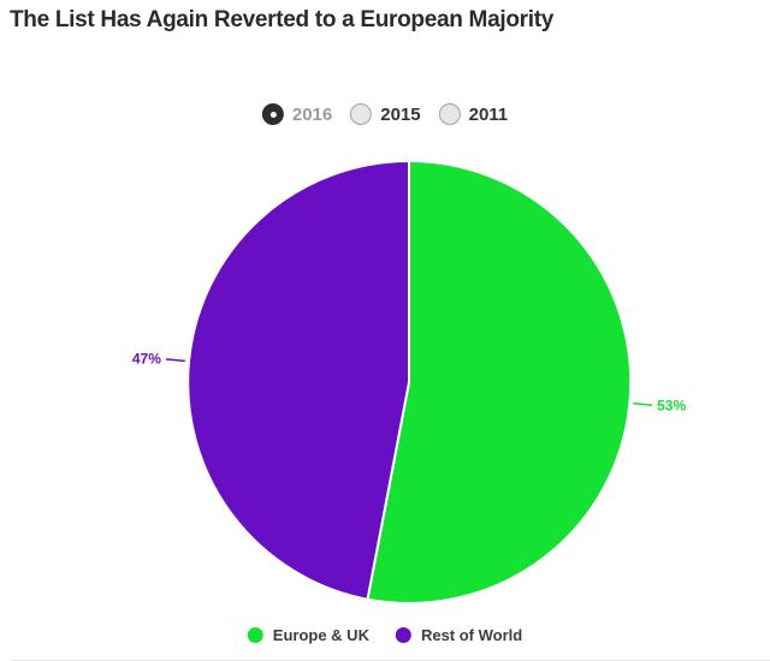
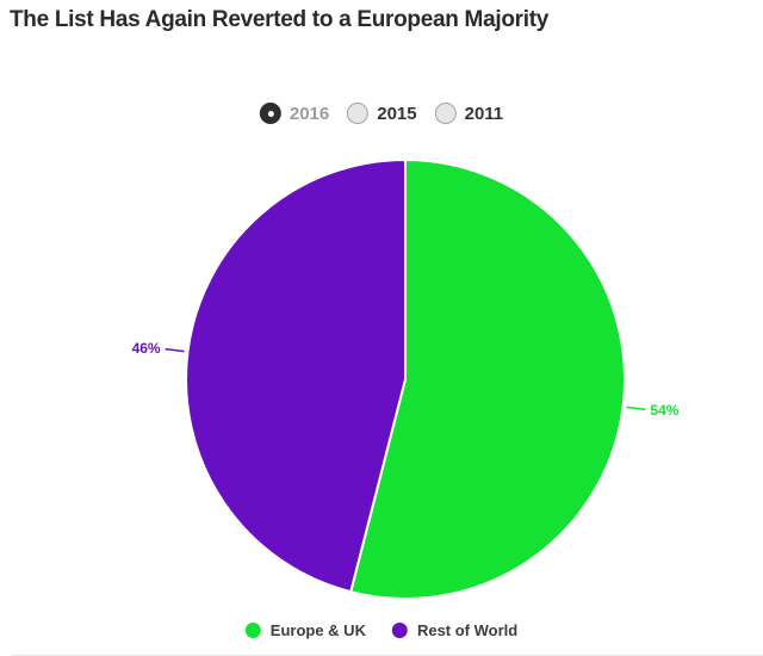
Europe & UK: 53% -> 54%
Rest of World: 47% -> 46%
